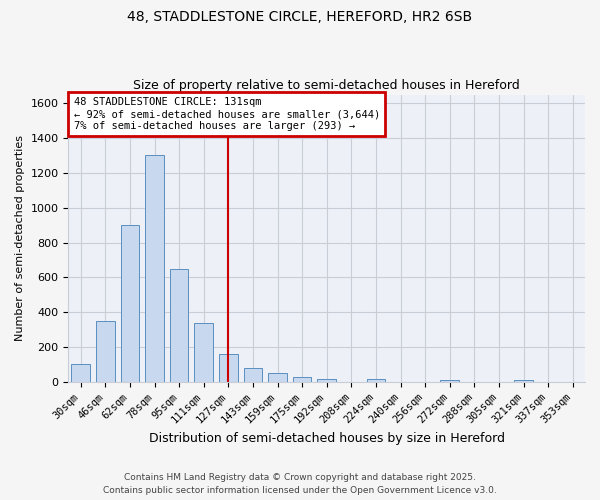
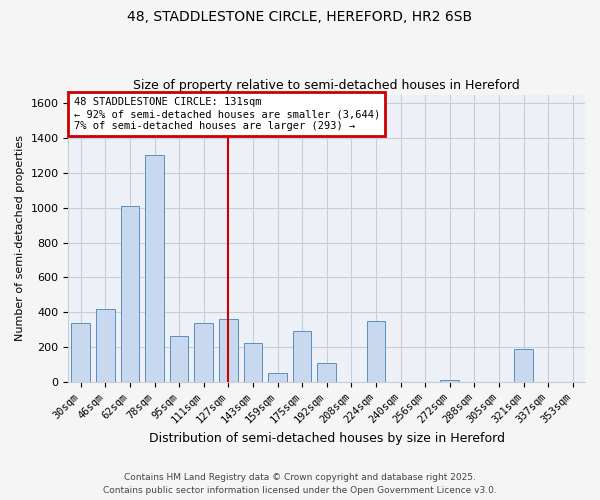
30sqm: 100 -> 340
46sqm: 350 -> 420
62sqm: 900 -> 1010
95sqm: 650 -> 260
127sqm: 160 -> 360
143sqm: 80 -> 220
175sqm: 20 -> 290
192sqm: 20 -> 110
224sqm: 20 -> 350
321sqm: 10 -> 190
